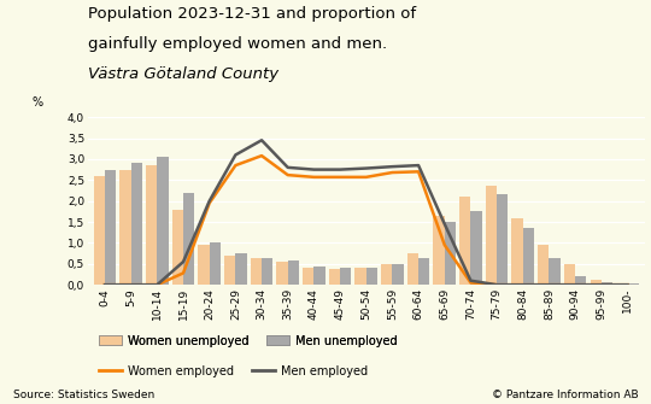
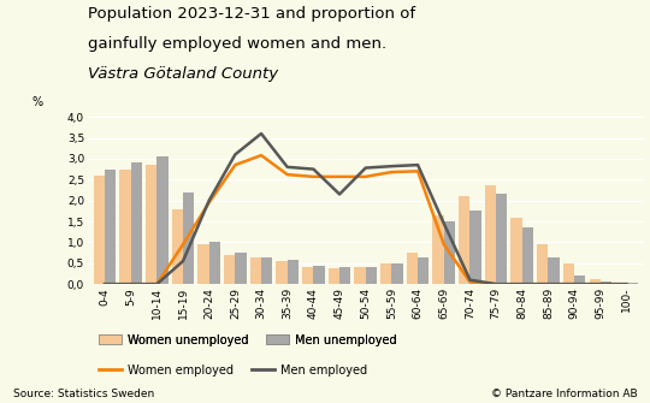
Women employed/15-19: 0,28 -> 0,95
Men employed/30-34: 3,45 -> 3,60
Men employed/45-49: 2,75 -> 2,15
